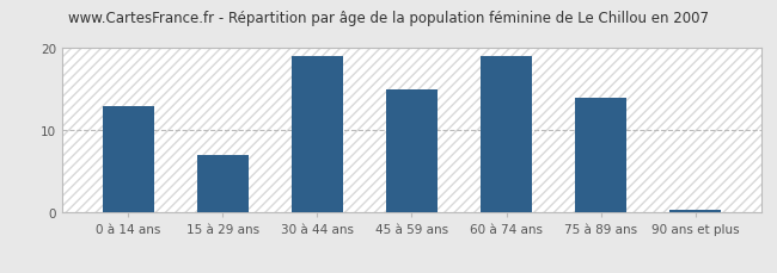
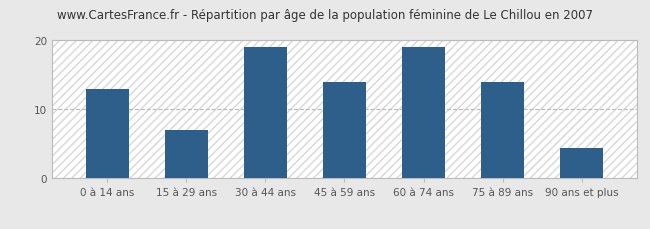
45 à 59 ans: 15.0 -> 14.0
90 ans et plus: 0.3 -> 4.4
